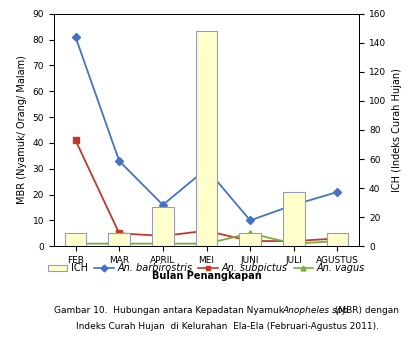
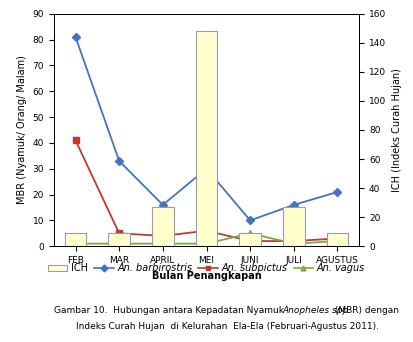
ICH/JULI: 37 -> 27
